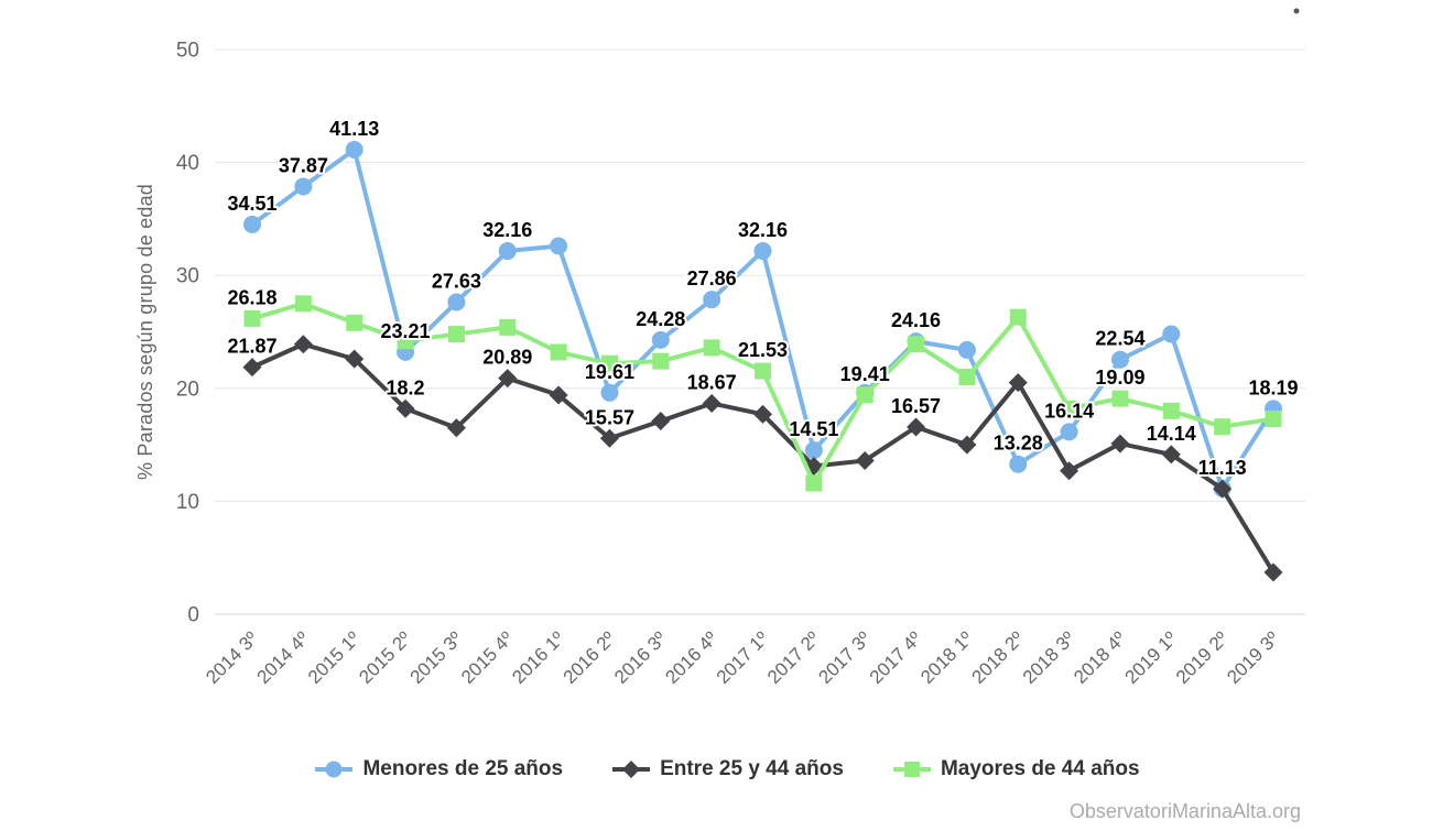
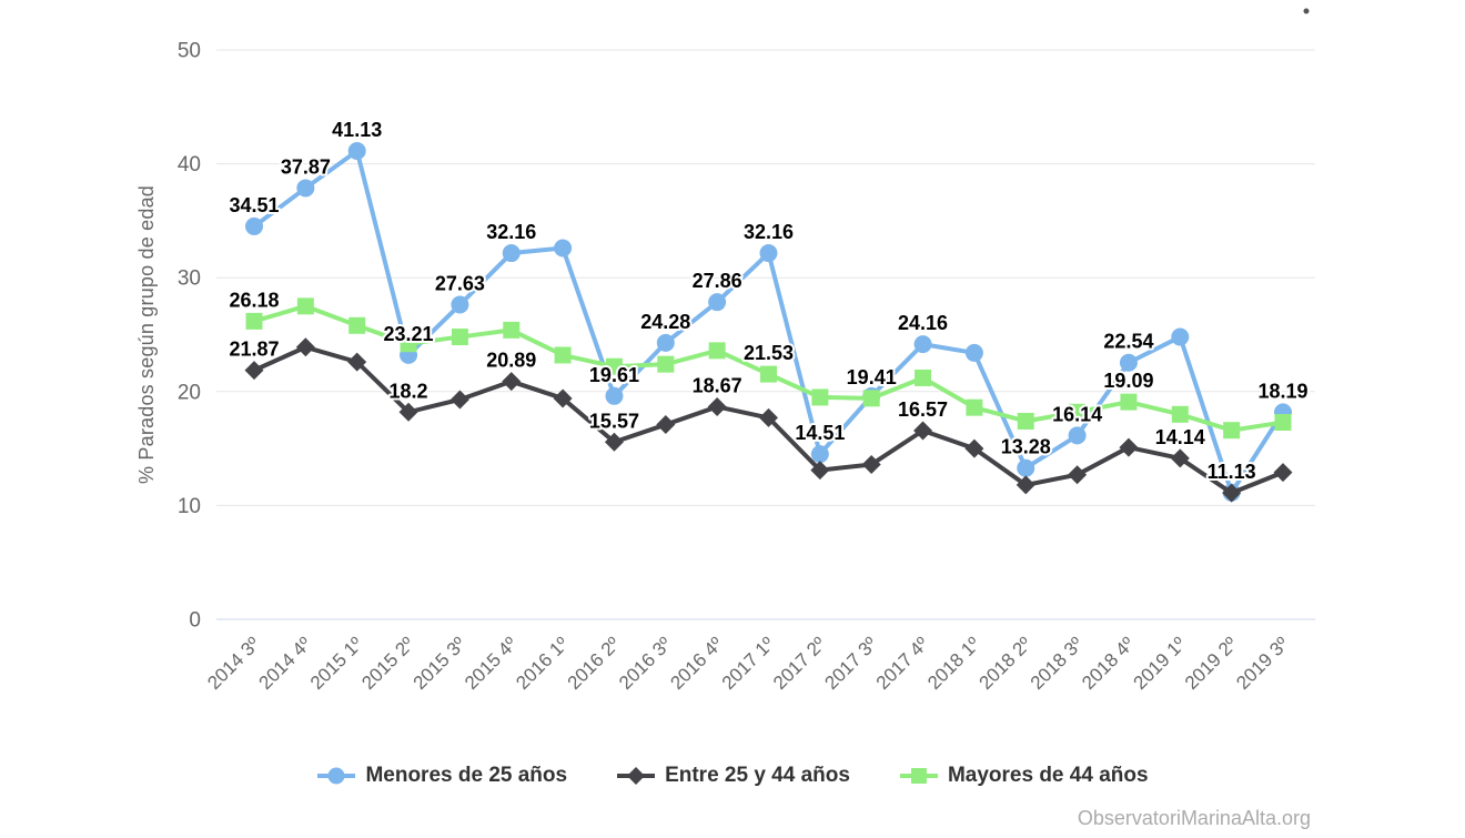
Entre 25 y 44 años/2015 3º: 16.5 -> 19.3
Mayores de 44 años/2017 2º: 11.6 -> 19.5
Mayores de 44 años/2017 4º: 23.9 -> 21.2
Mayores de 44 años/2018 1º: 21.0 -> 18.6
Entre 25 y 44 años/2018 2º: 20.5 -> 11.8
Mayores de 44 años/2018 2º: 26.3 -> 17.4
Entre 25 y 44 años/2019 3º: 3.7 -> 12.9
